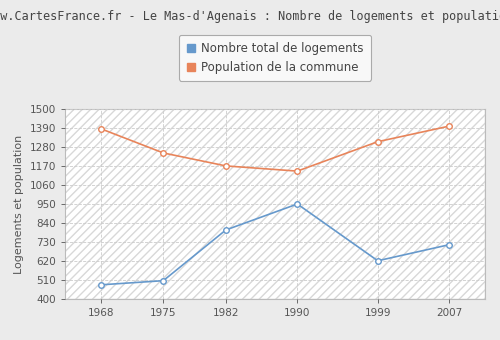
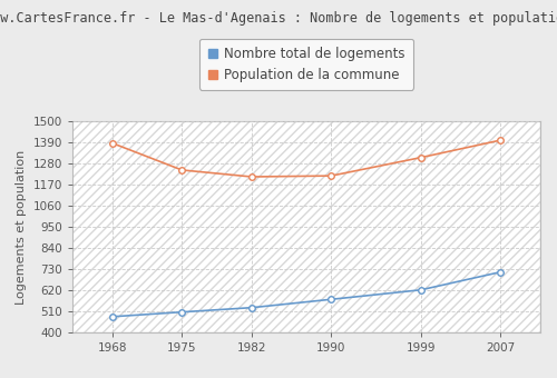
Nombre total de logements/1982: 800 -> 530
Population de la commune/1982: 1170 -> 1210
Nombre total de logements/1990: 950 -> 570
Population de la commune/1990: 1140 -> 1220
